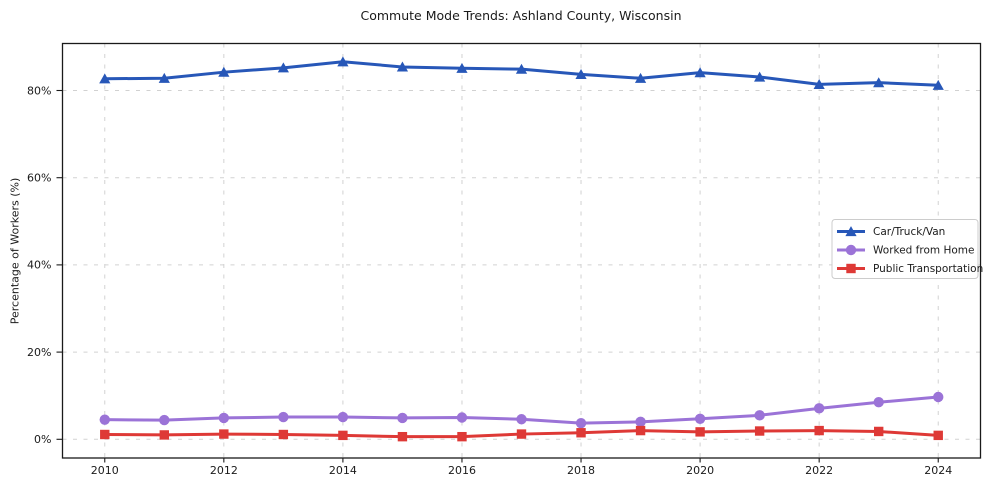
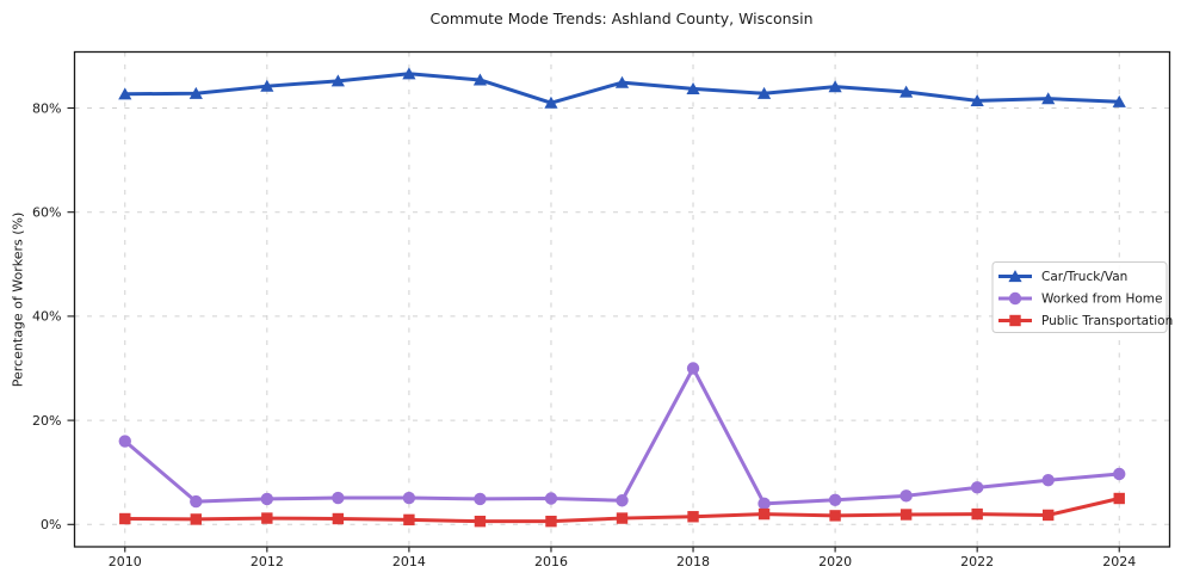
Worked from Home/2010: 4% -> 16%
Car/Truck/Van/2016: 85% -> 81%
Worked from Home/2018: 4% -> 30%
Public Transportation/2024: 1% -> 5%
